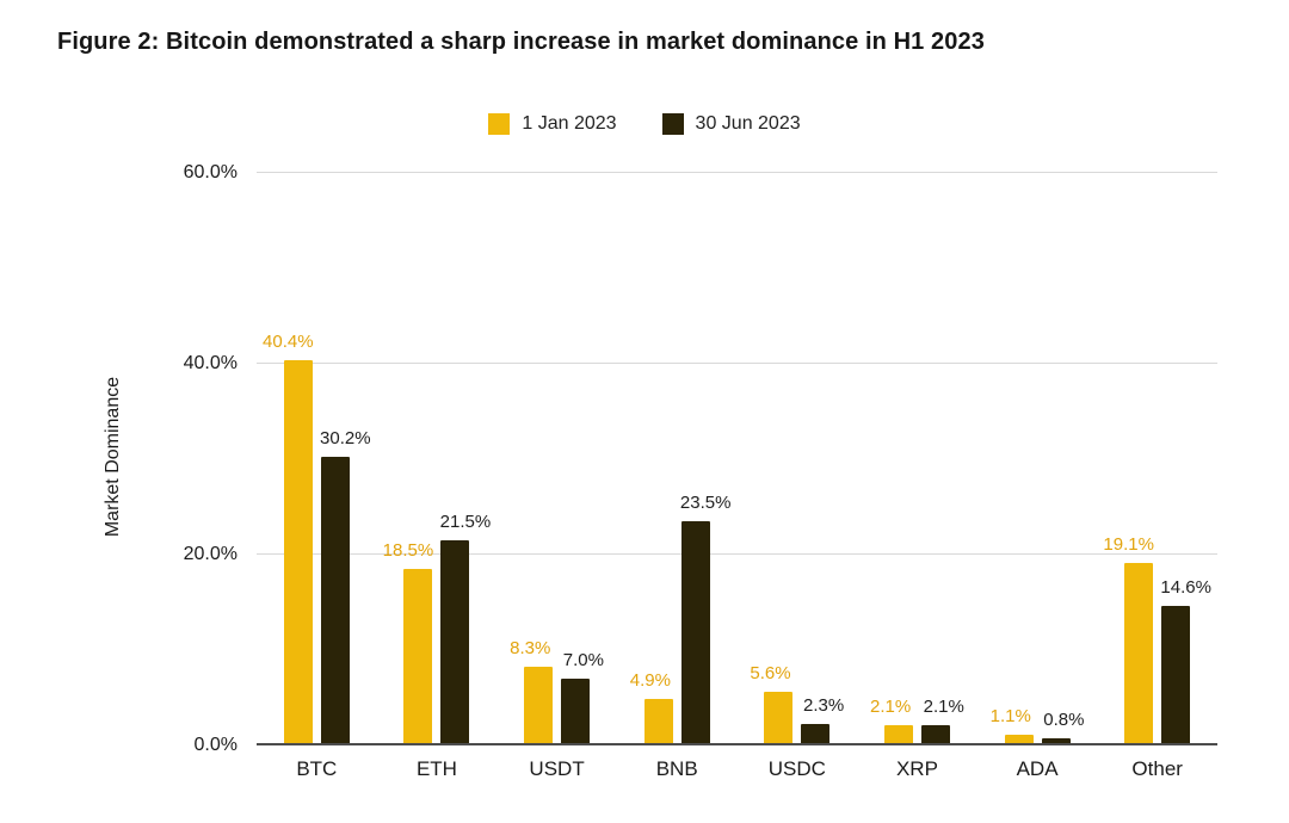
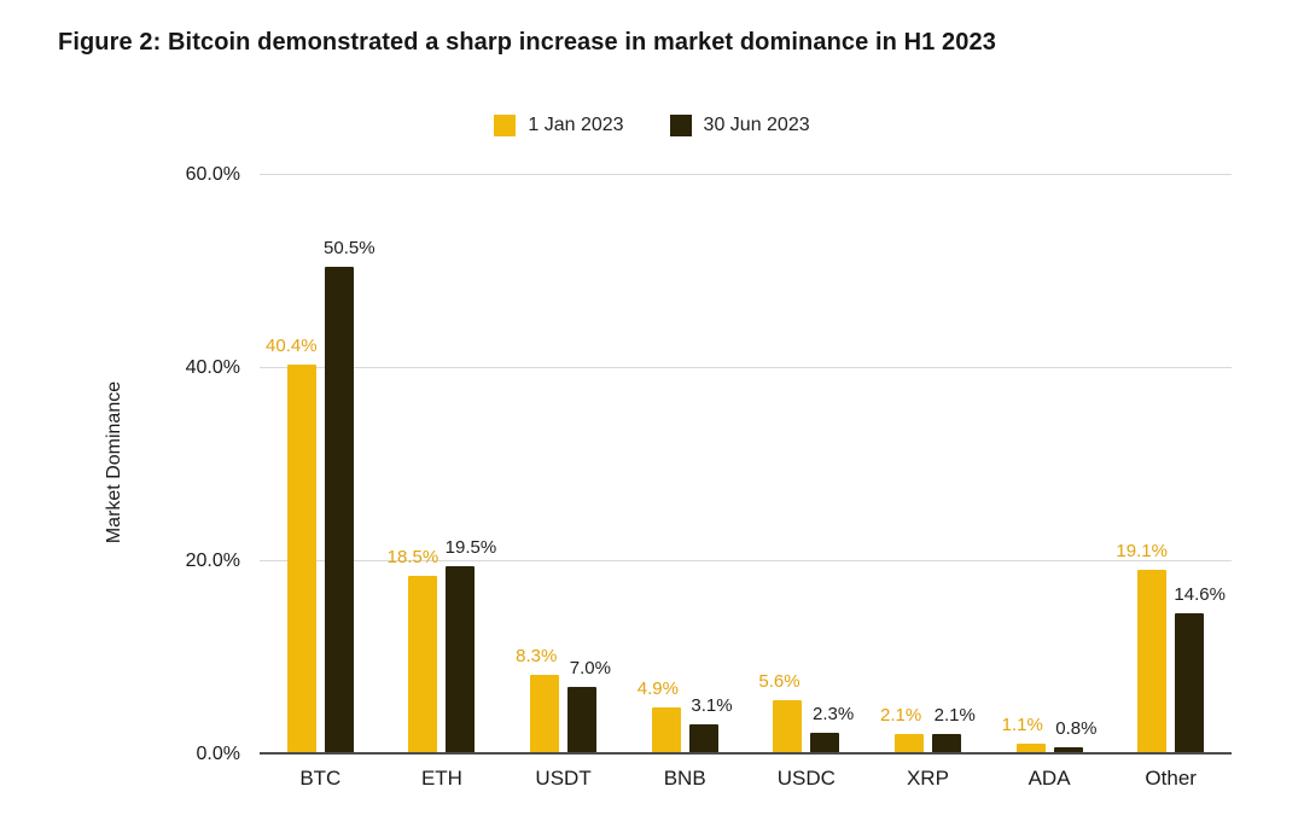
30 Jun 2023/BTC: 30.2% -> 50.5%
30 Jun 2023/ETH: 21.5% -> 19.5%
30 Jun 2023/BNB: 23.5% -> 3.1%
